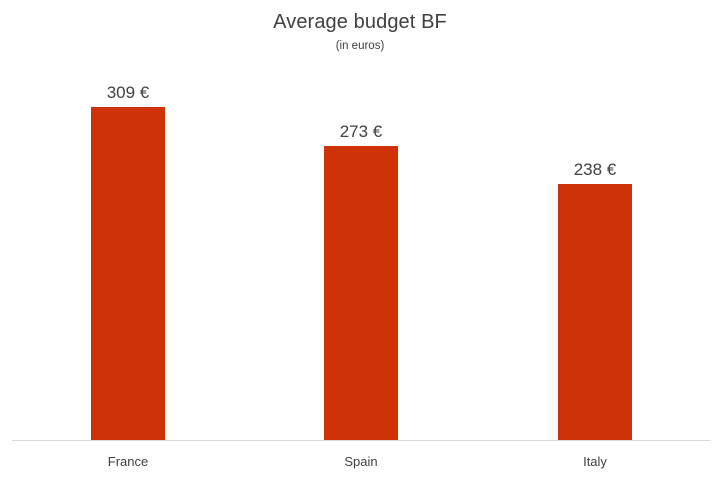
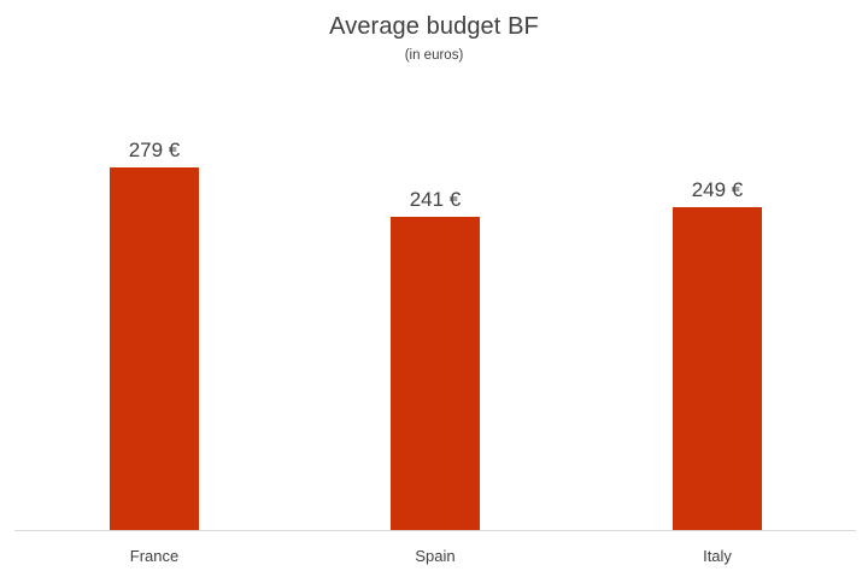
France: 309 -> 279
Spain: 273 -> 241
Italy: 238 -> 249
